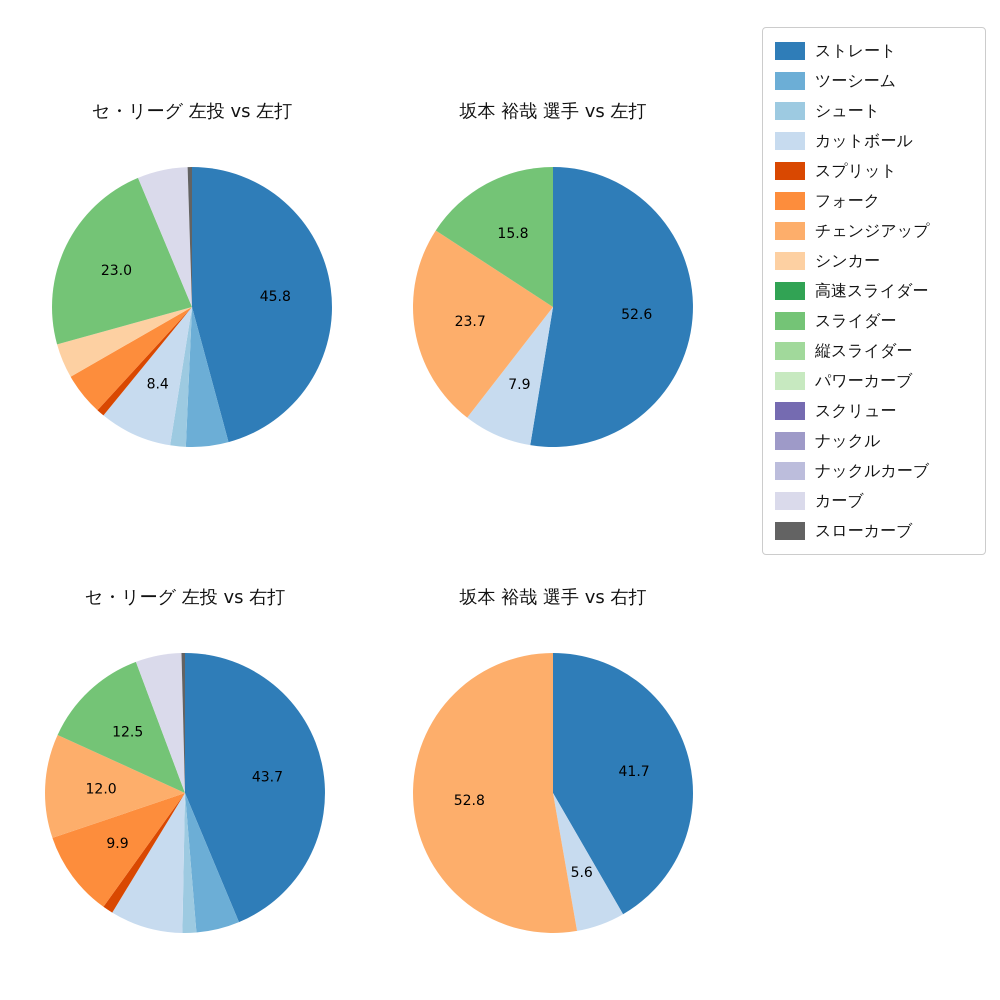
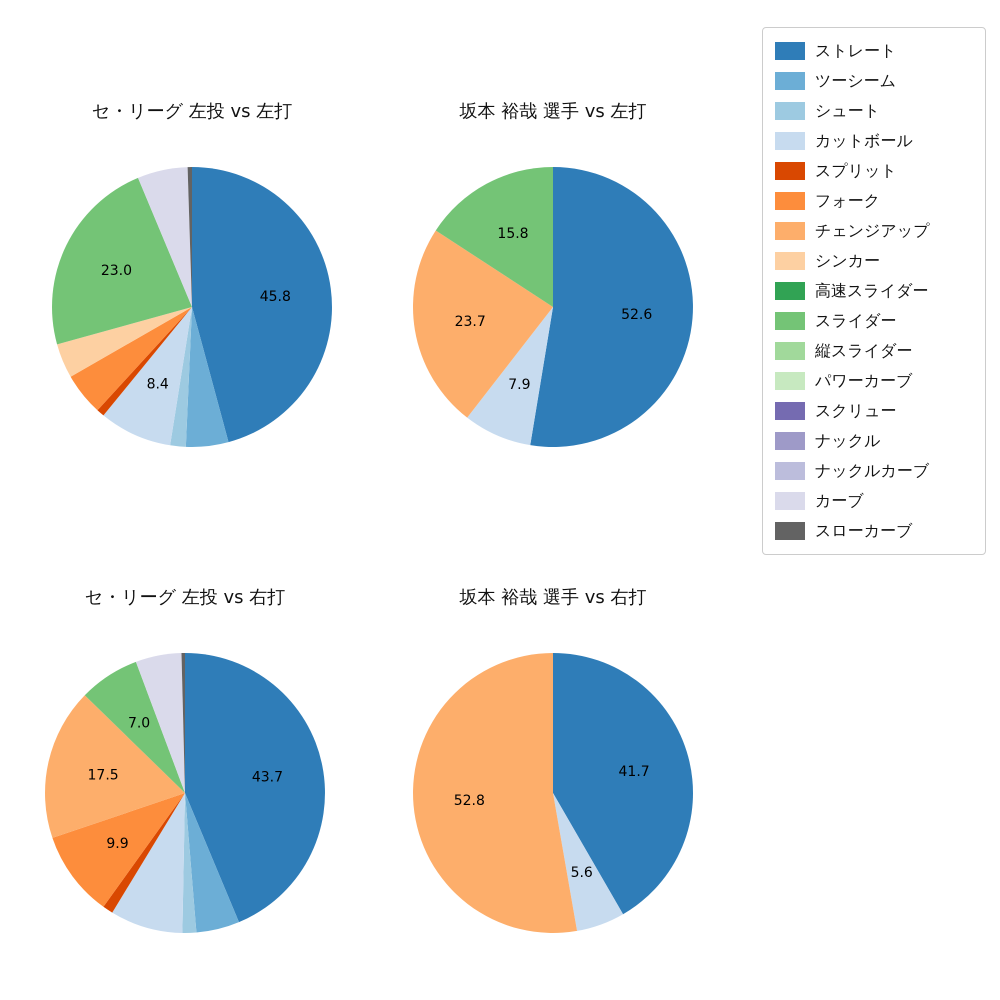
セ・リーグ 左投 vs 右打/チェンジアップ: 12.0 -> 17.5
セ・リーグ 左投 vs 右打/スライダー: 12.5 -> 7.0
